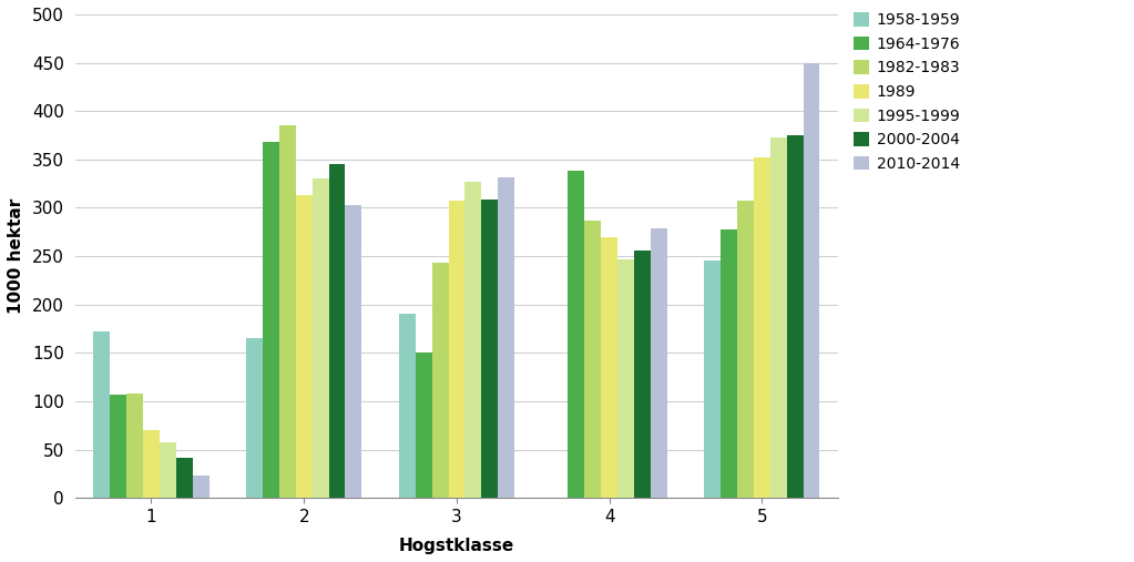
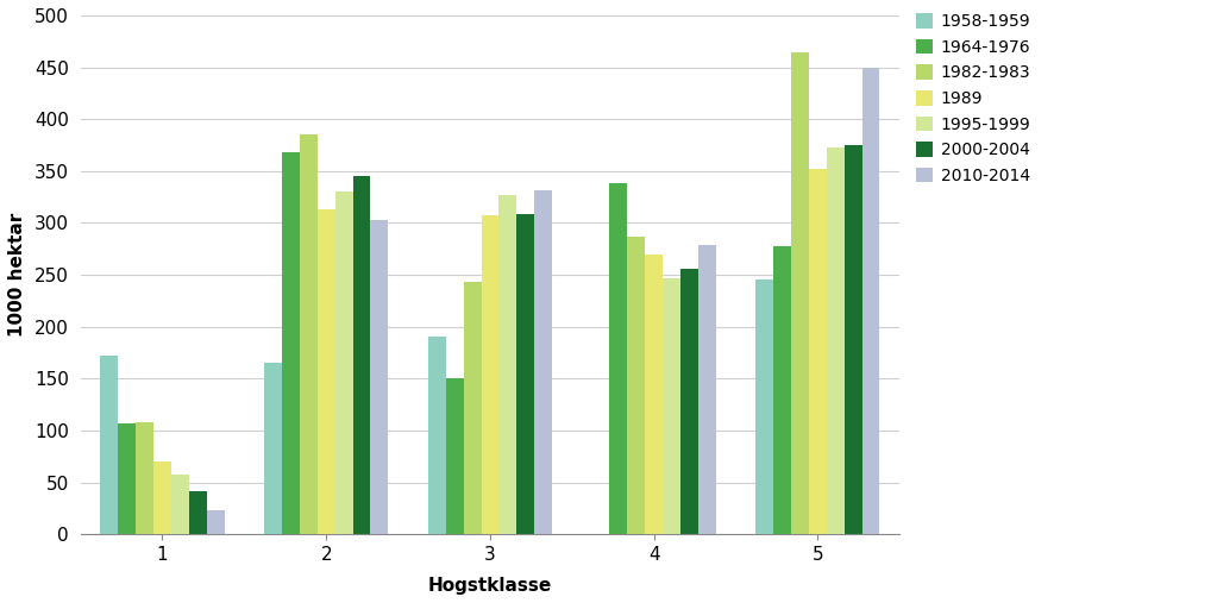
1982-1983/5: 307 -> 464
